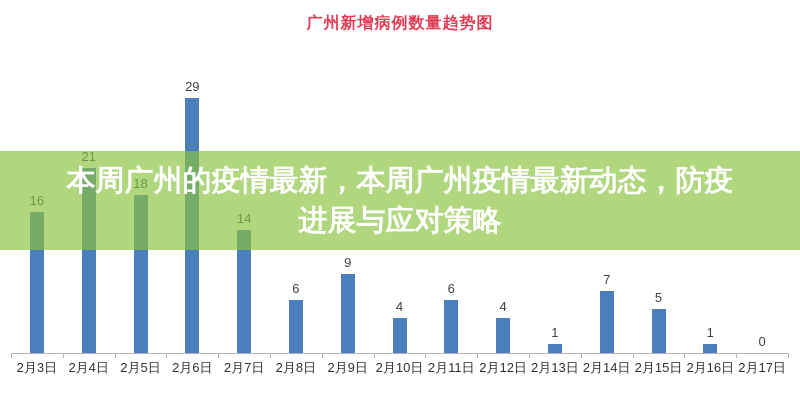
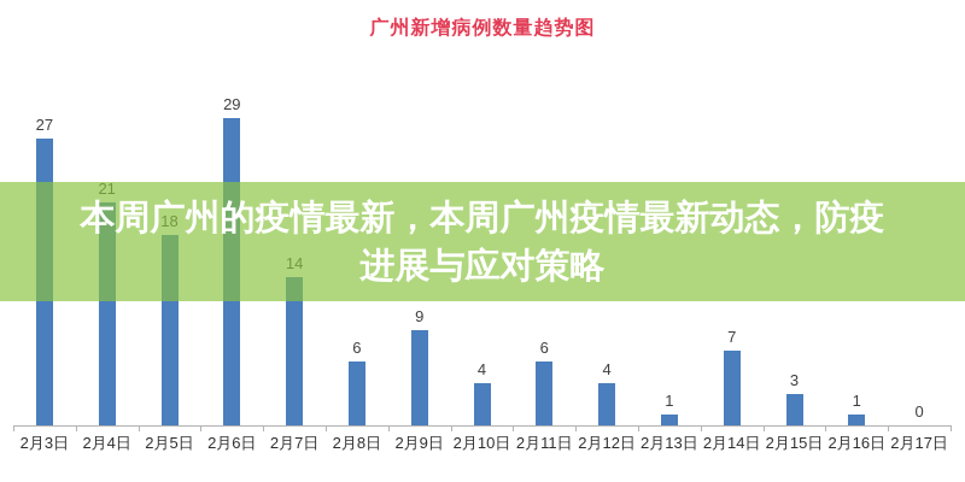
2月3日: 16 -> 27
2月15日: 5 -> 3
